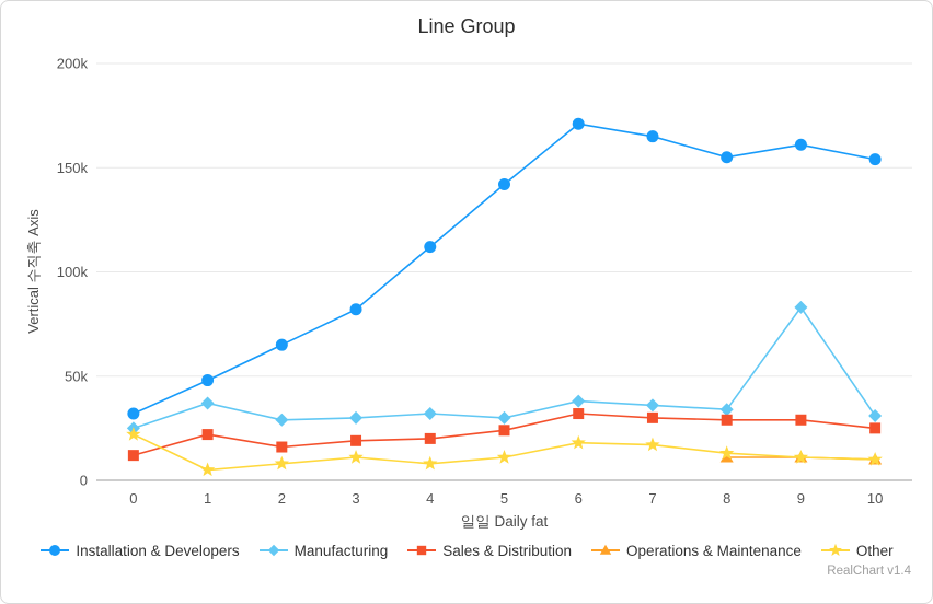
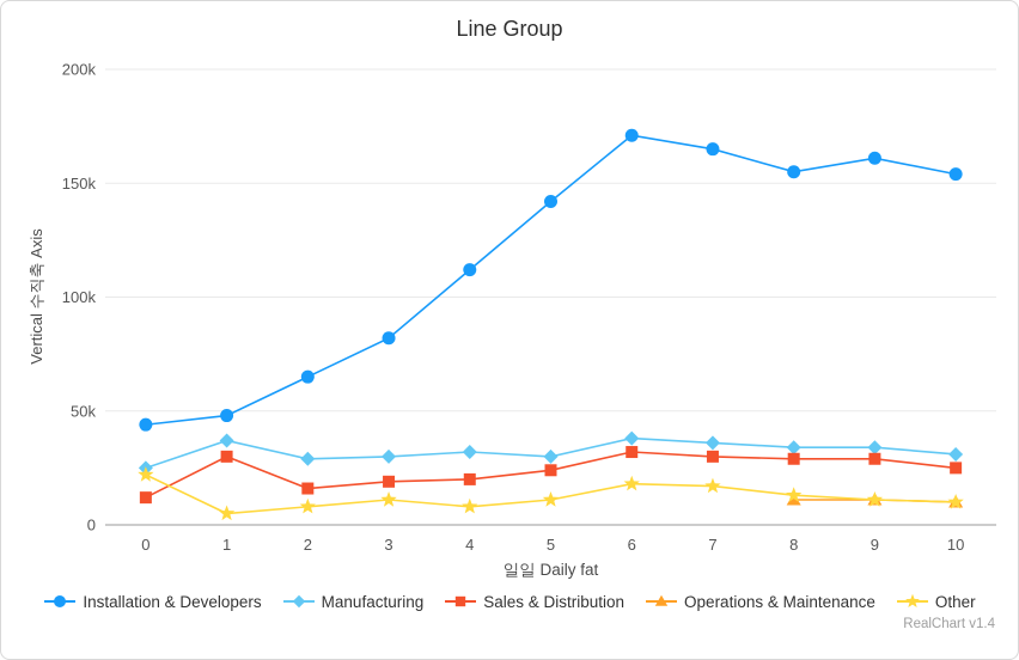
Installation & Developers/0: 32k -> 44k
Sales & Distribution/1: 22k -> 30k
Manufacturing/9: 83k -> 34k
